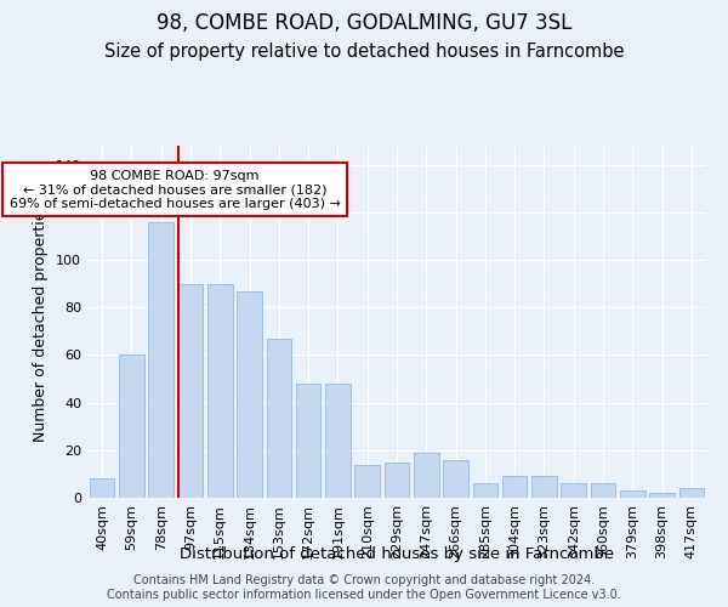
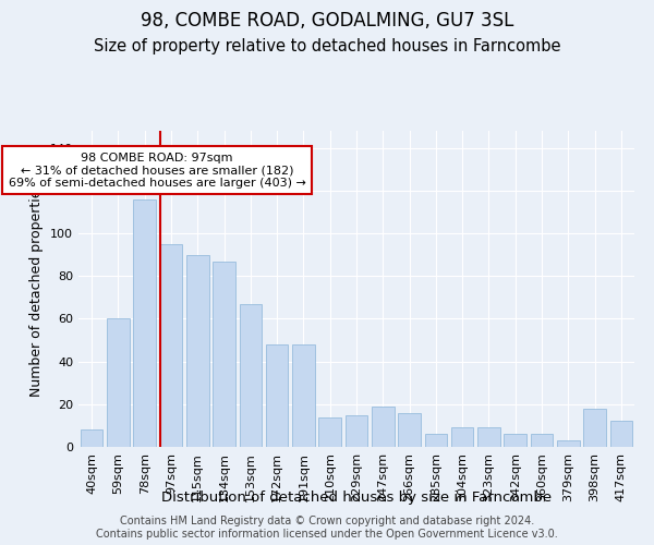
97sqm: 90 -> 95
398sqm: 2 -> 18
417sqm: 4 -> 12
